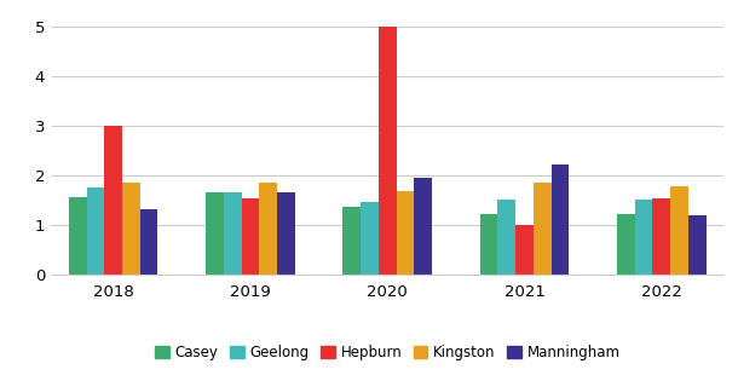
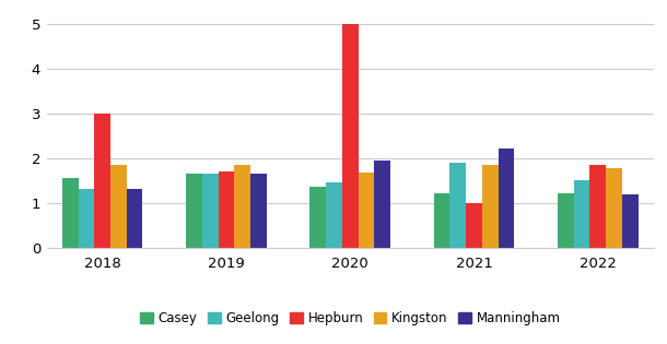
Geelong/2018: 1.75 -> 1.30
Hepburn/2019: 1.52 -> 1.70
Geelong/2021: 1.50 -> 1.90
Hepburn/2022: 1.52 -> 1.85
